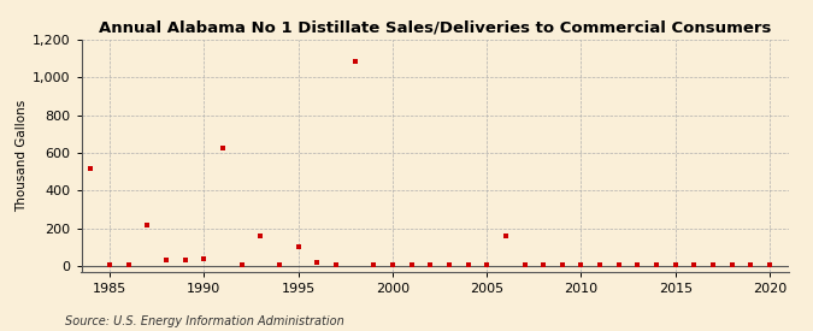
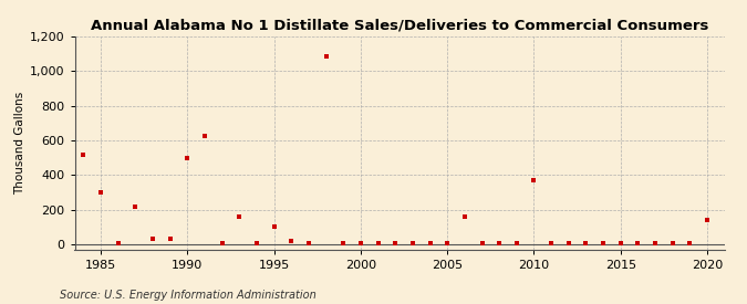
1985: 0 -> 300
1990: 40 -> 500
2010: 0 -> 370
2020: 0 -> 140
